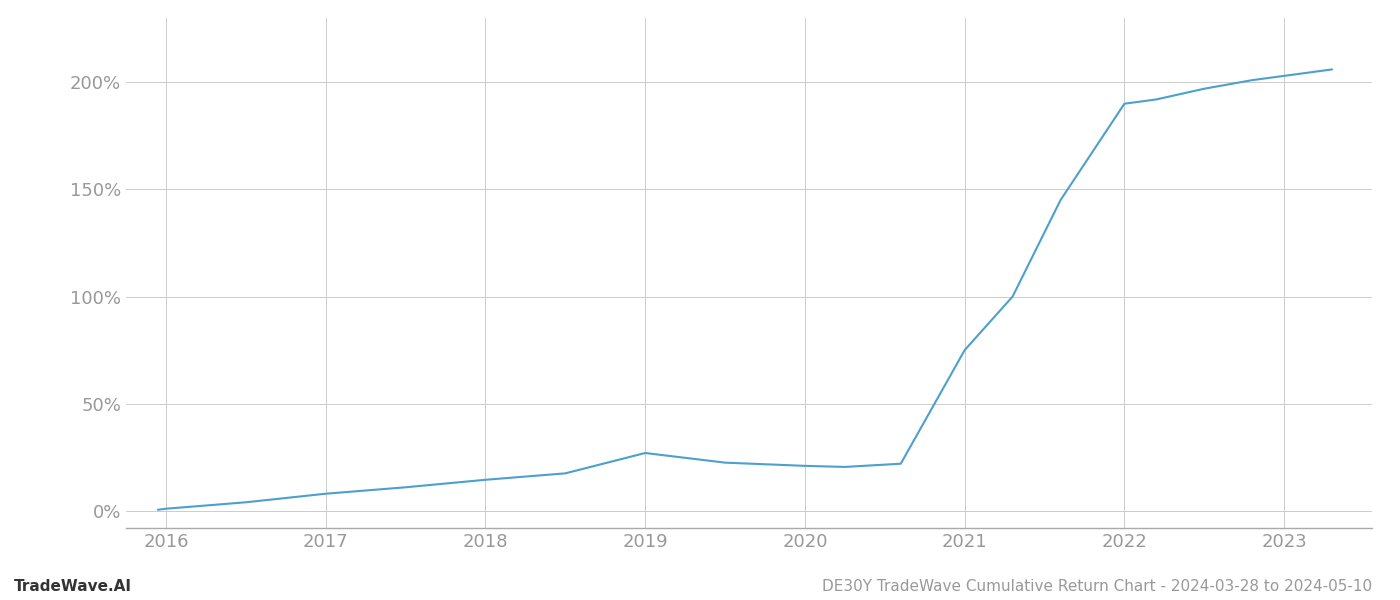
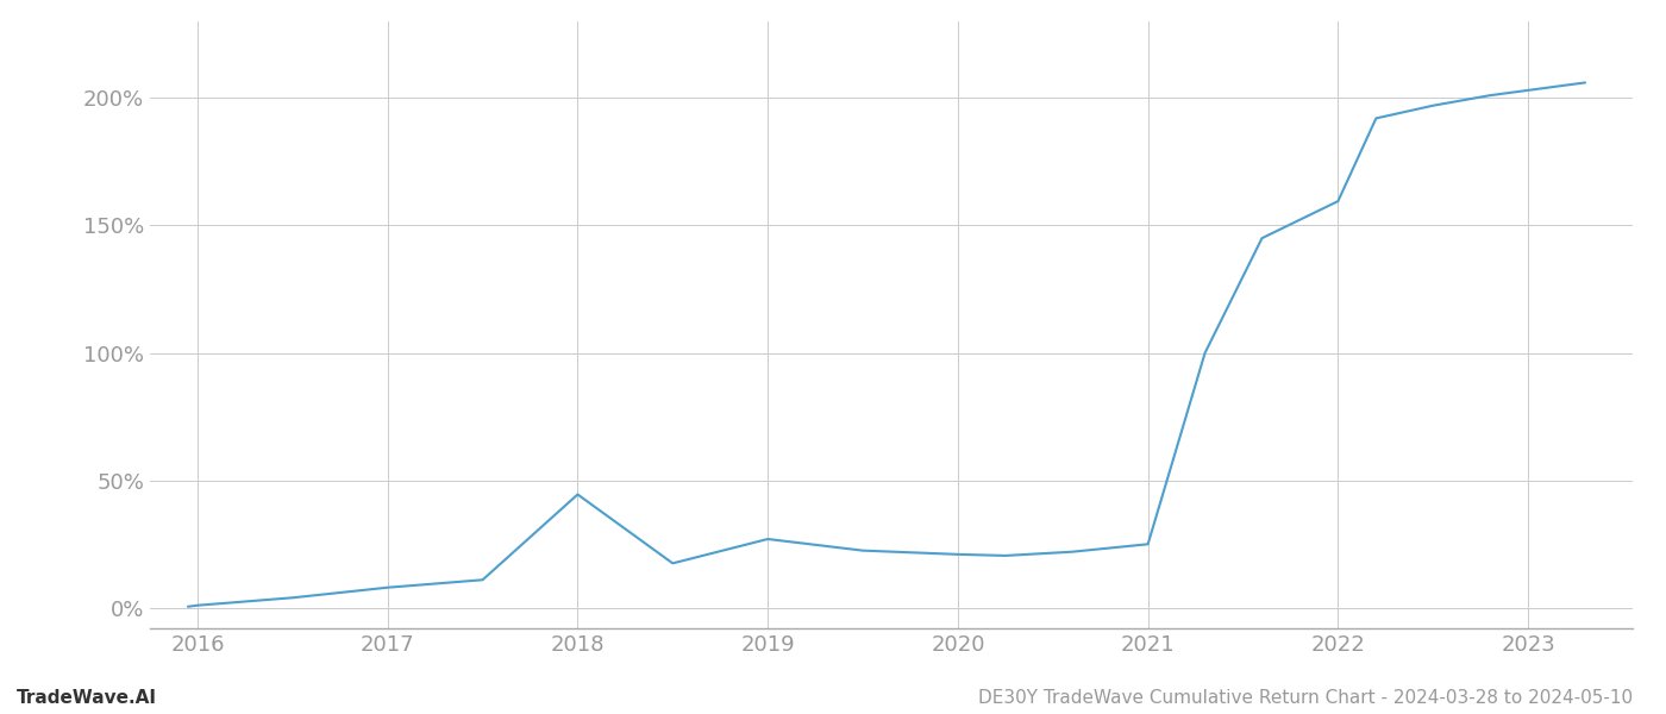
2018: 14.5% -> 44.5%
2021: 75.0% -> 25.0%
2022: 190.0% -> 159.5%
